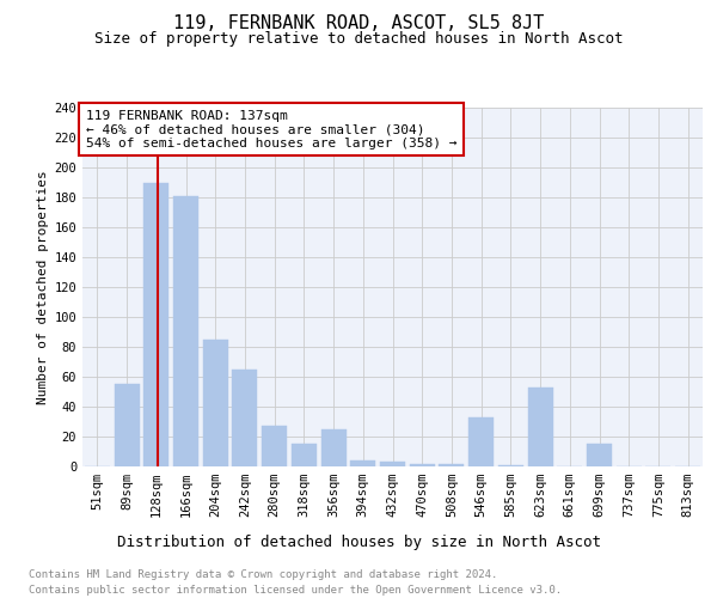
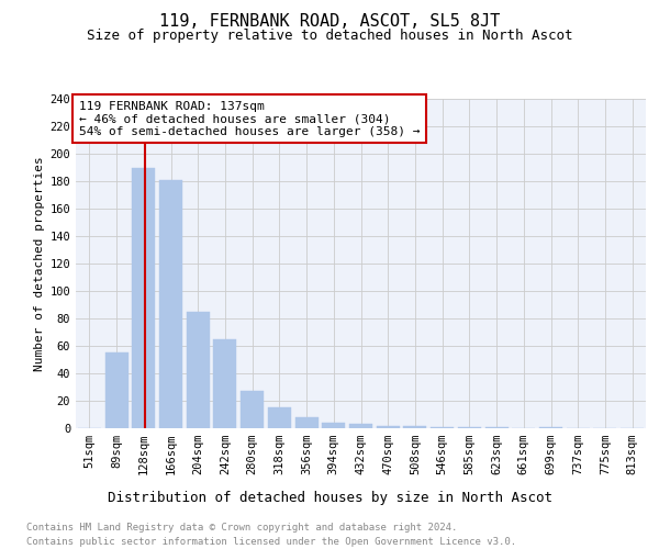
356sqm: 25 -> 8
546sqm: 33 -> 1
623sqm: 53 -> 1
699sqm: 15 -> 1
